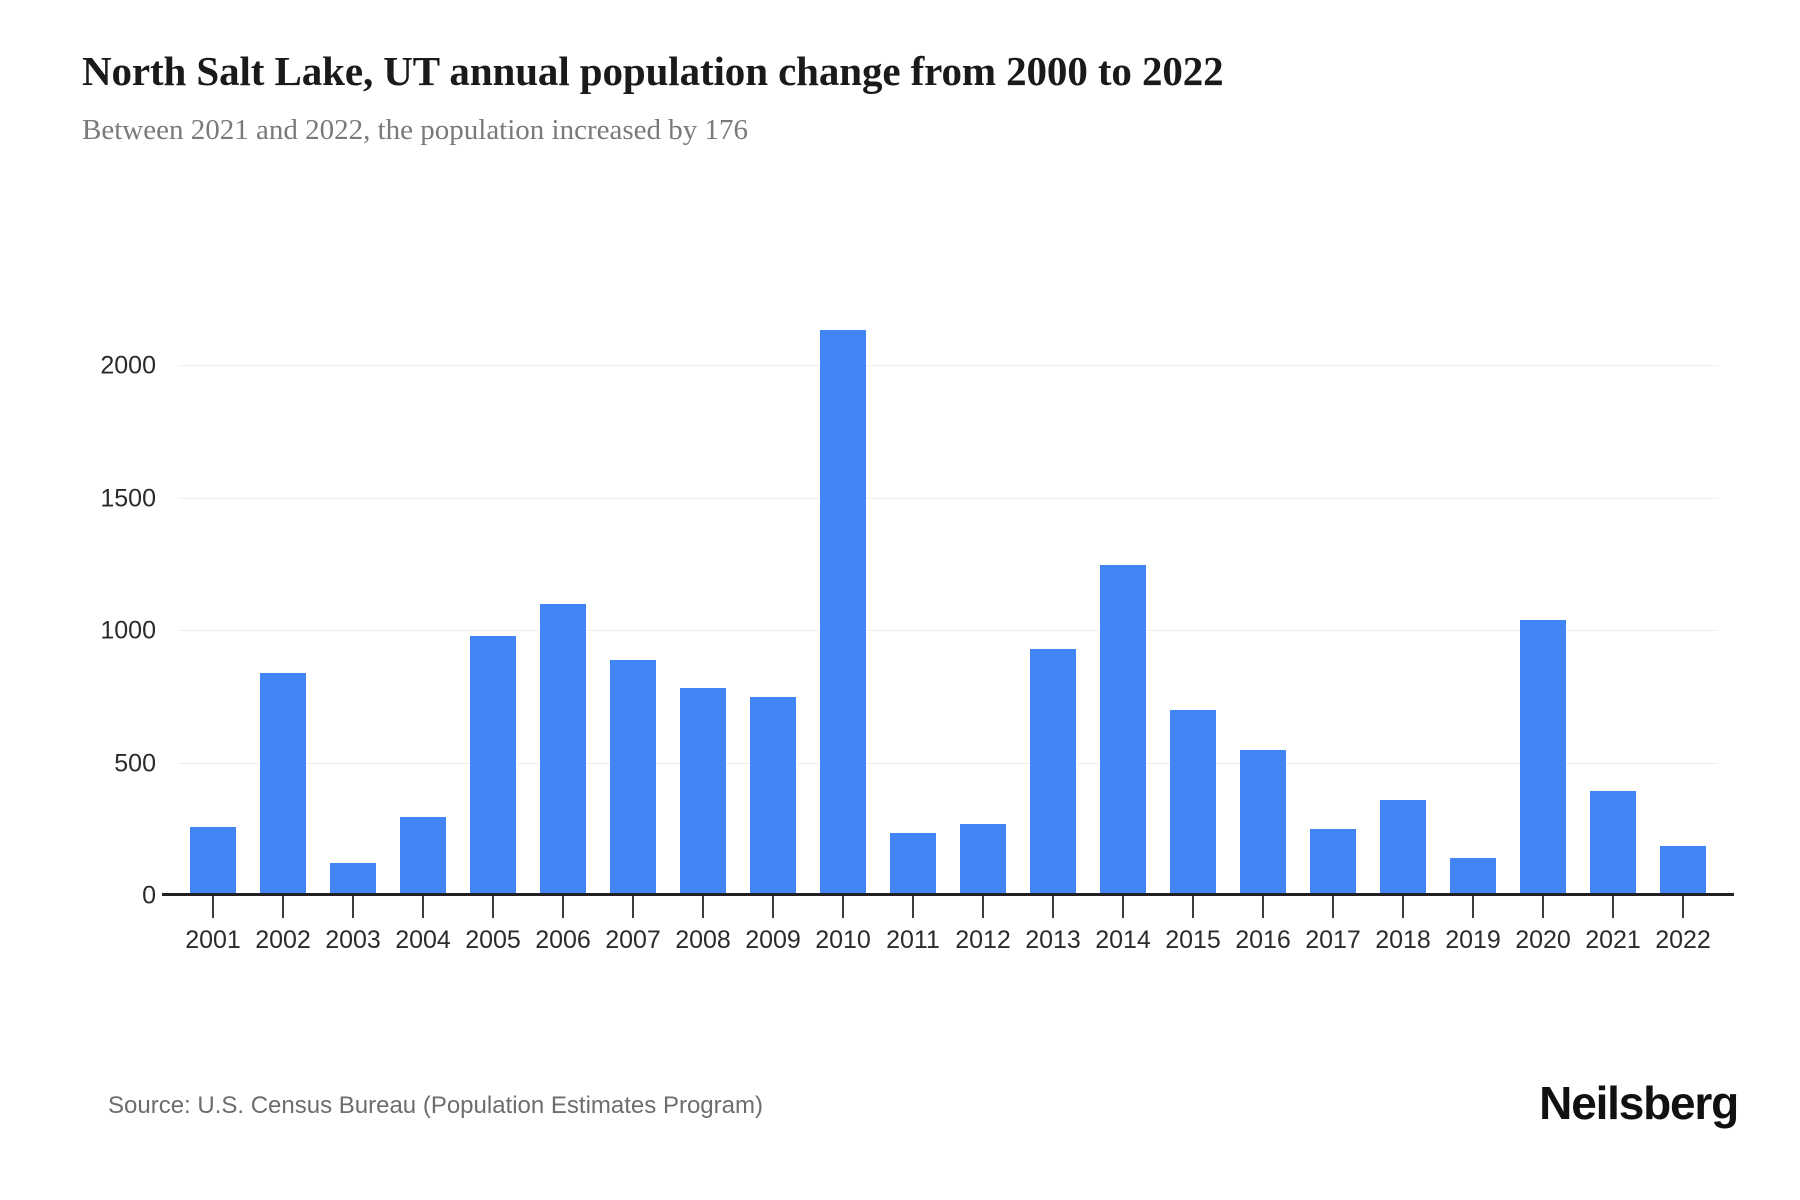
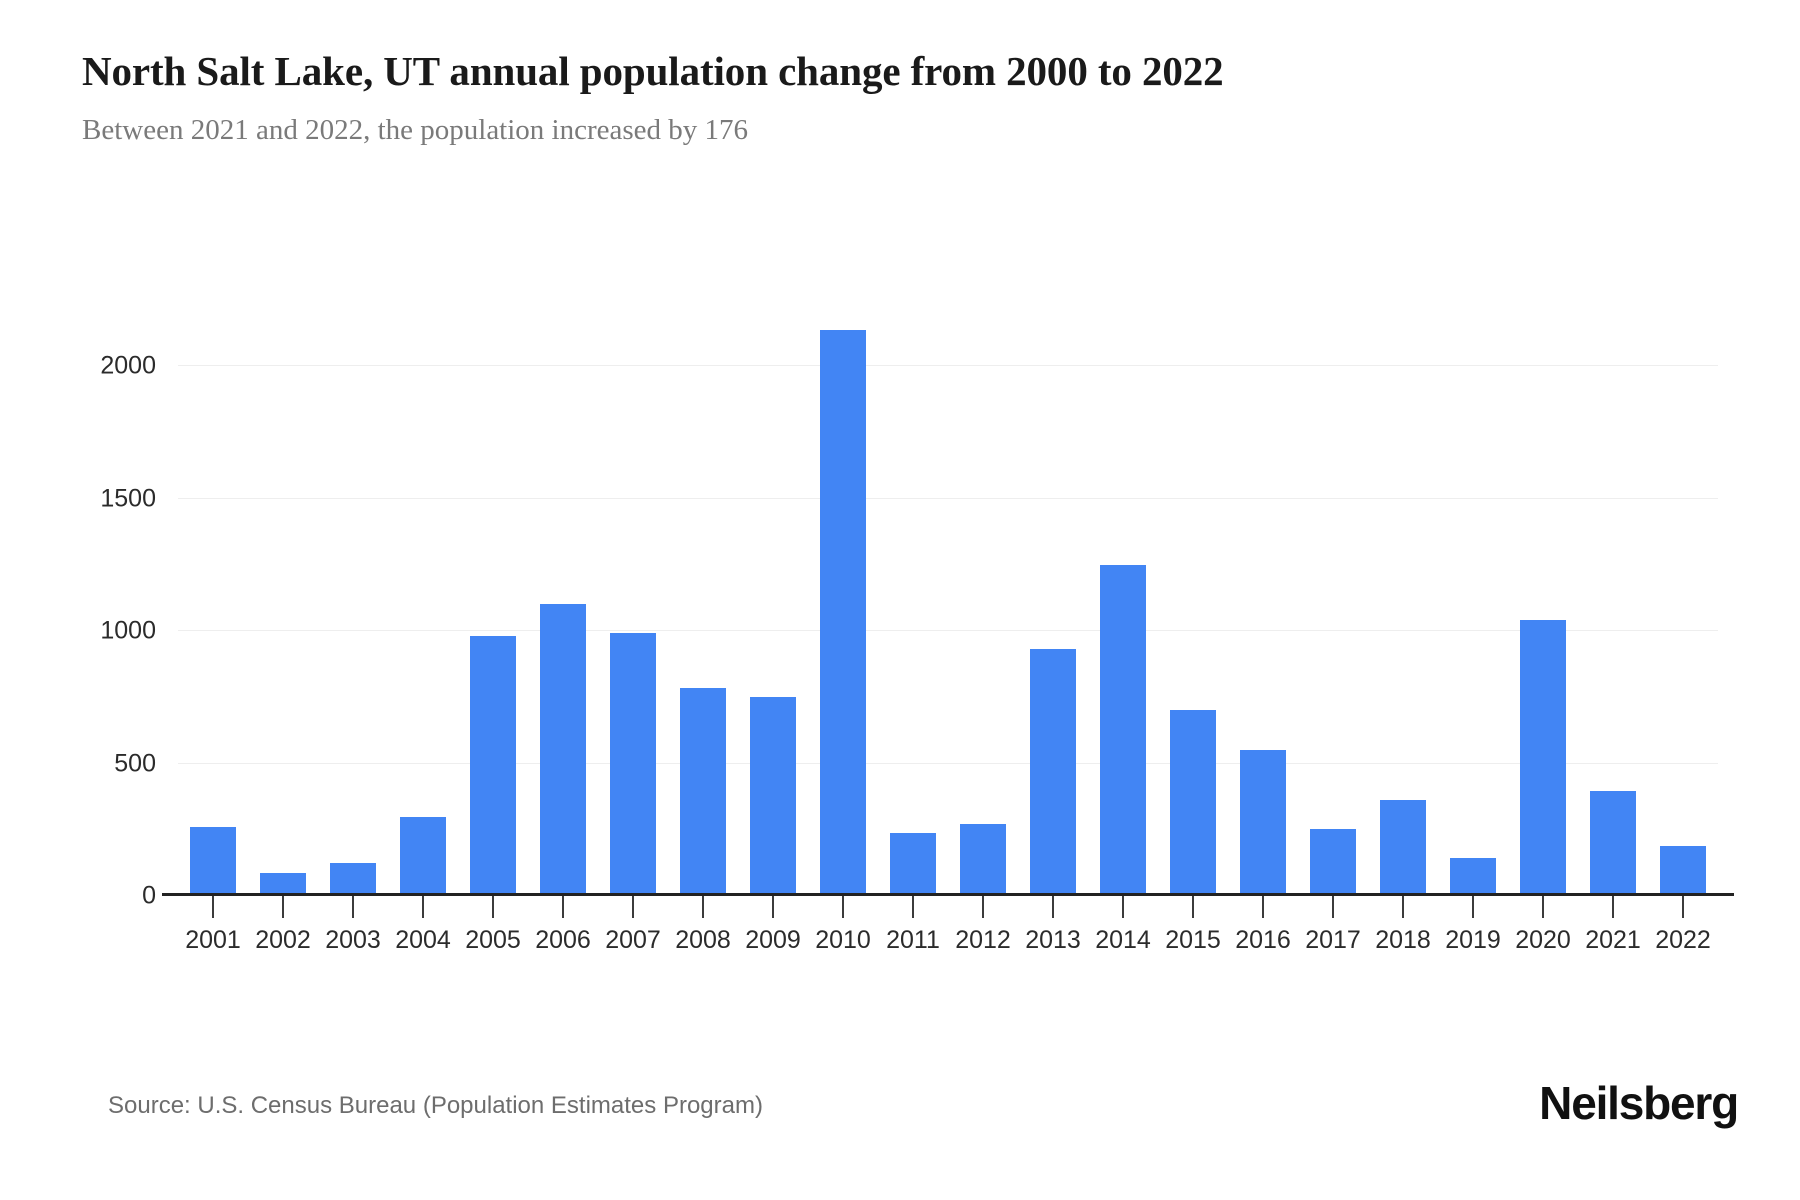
2002: 830 -> 80
2007: 880 -> 980
